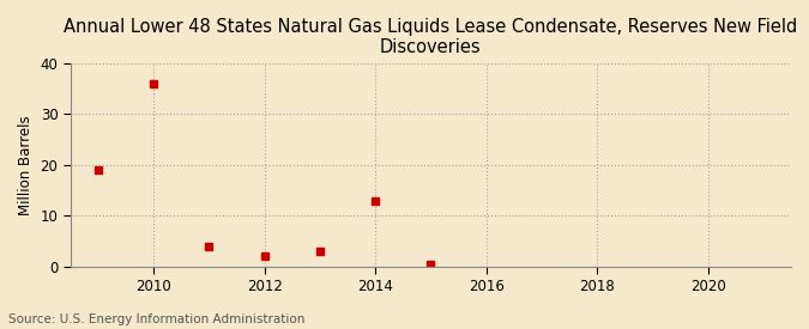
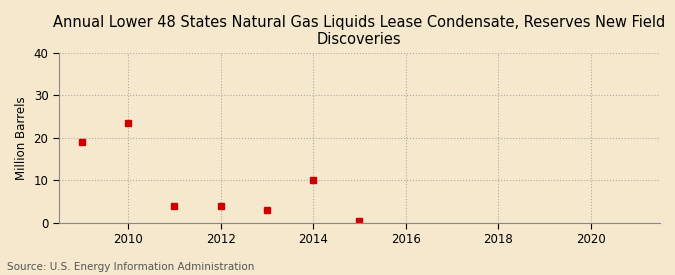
2010: 36.0 -> 23.5
2012: 2.0 -> 4.0
2014: 13.0 -> 10.0
